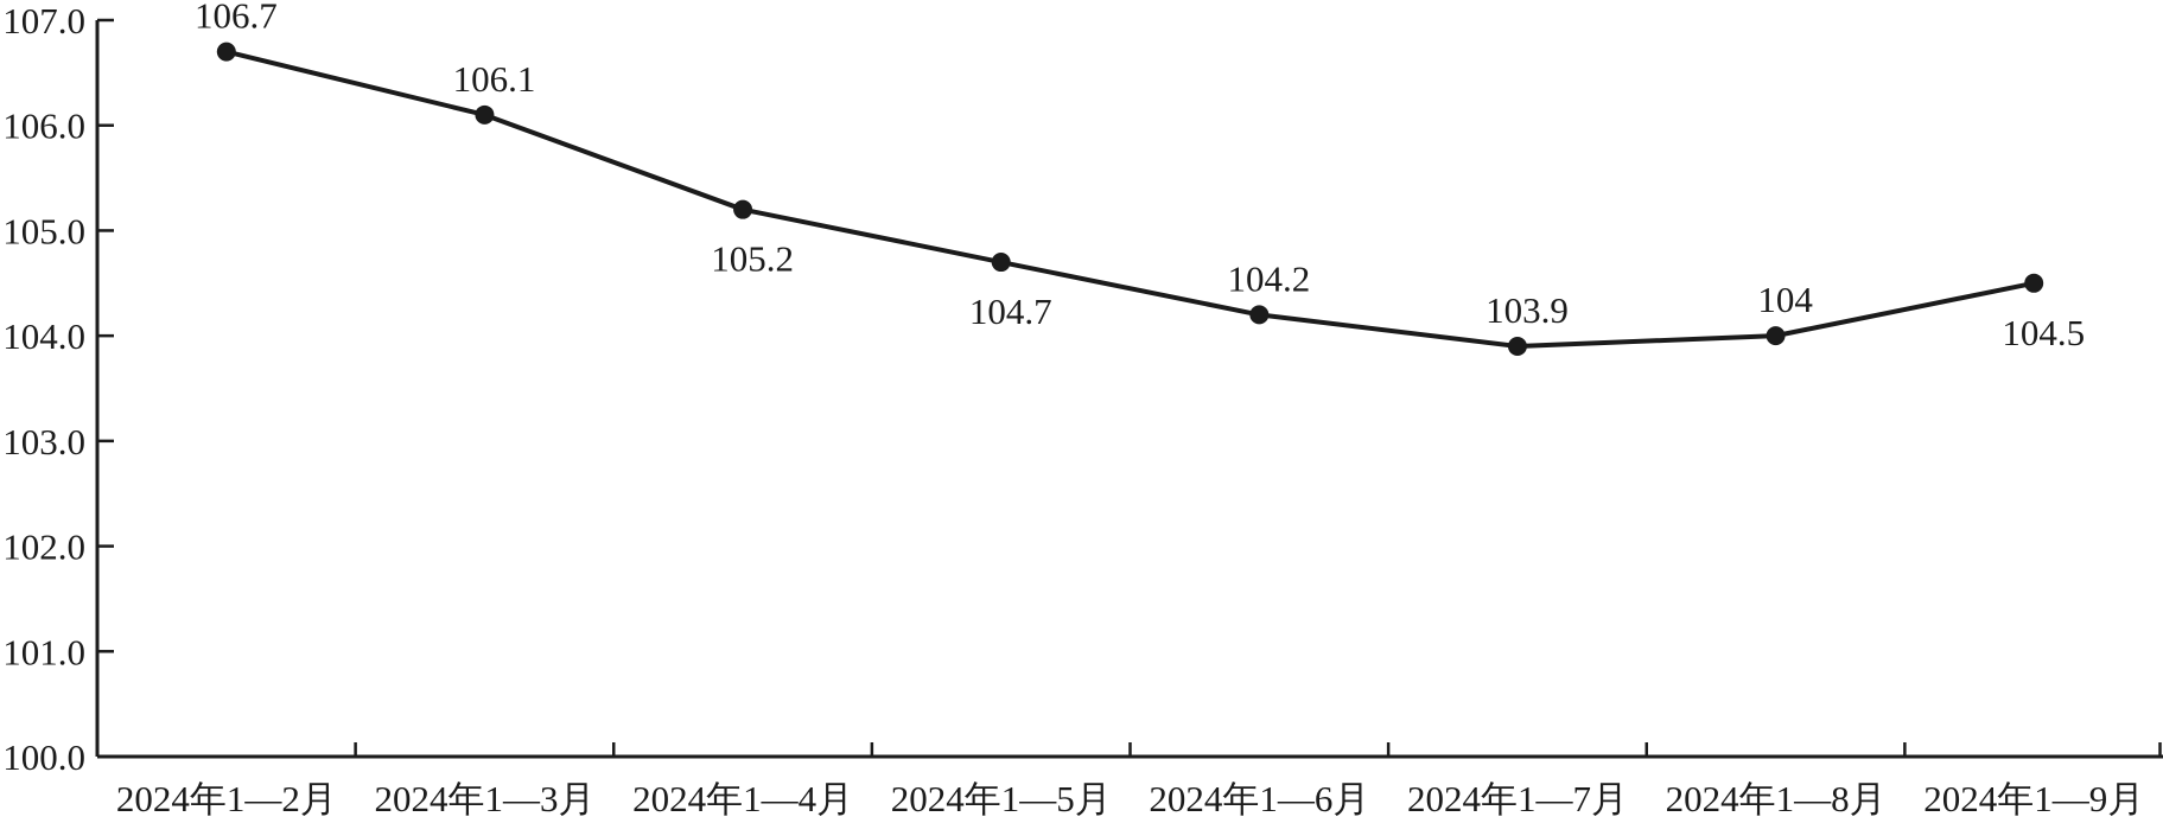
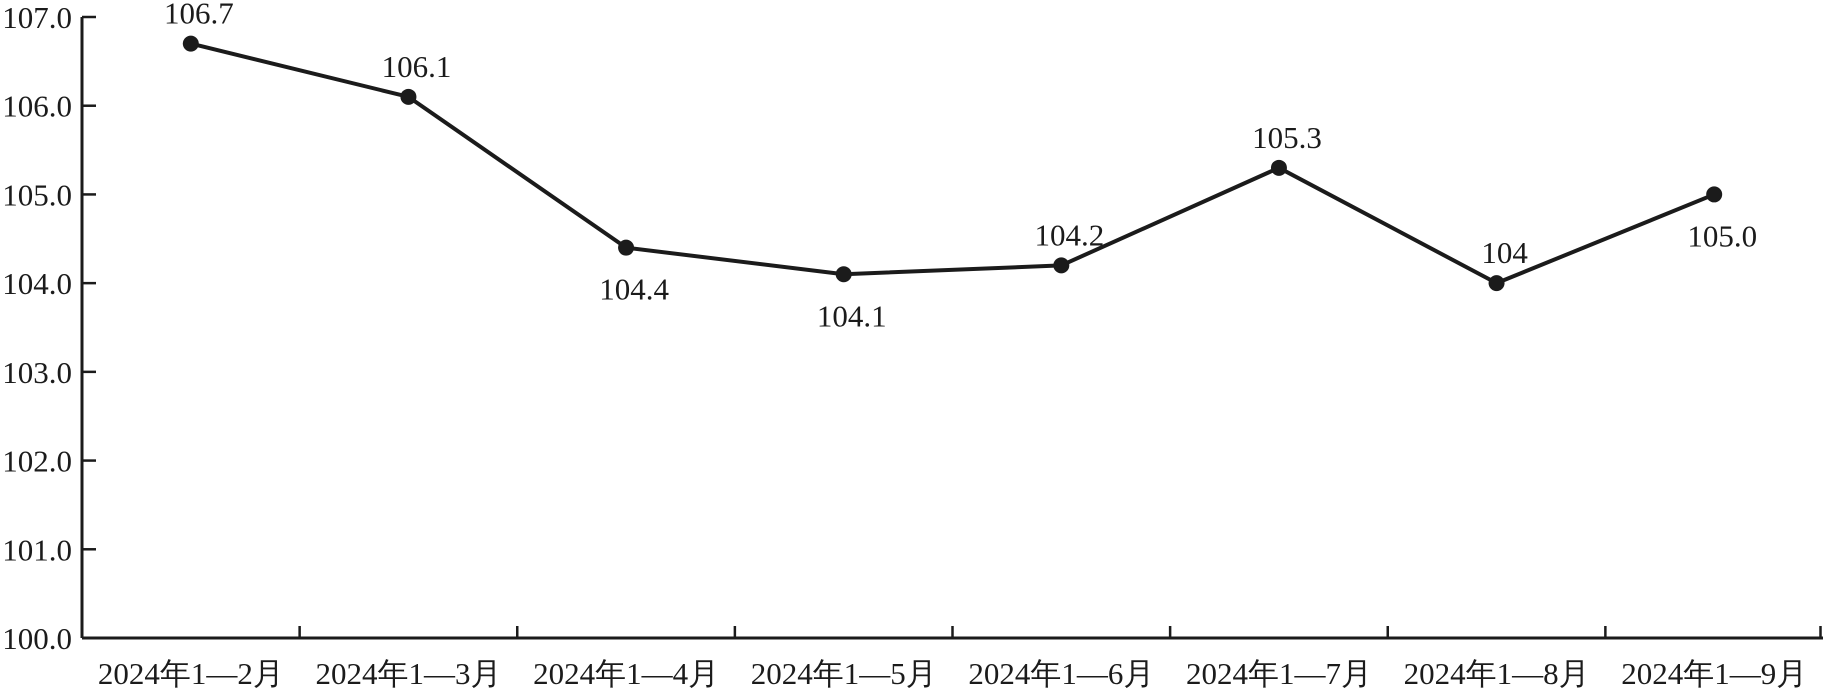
2024年1—4月: 105.2 -> 104.4
2024年1—5月: 104.7 -> 104.1
2024年1—7月: 103.9 -> 105.3
2024年1—9月: 104.5 -> 105.0
